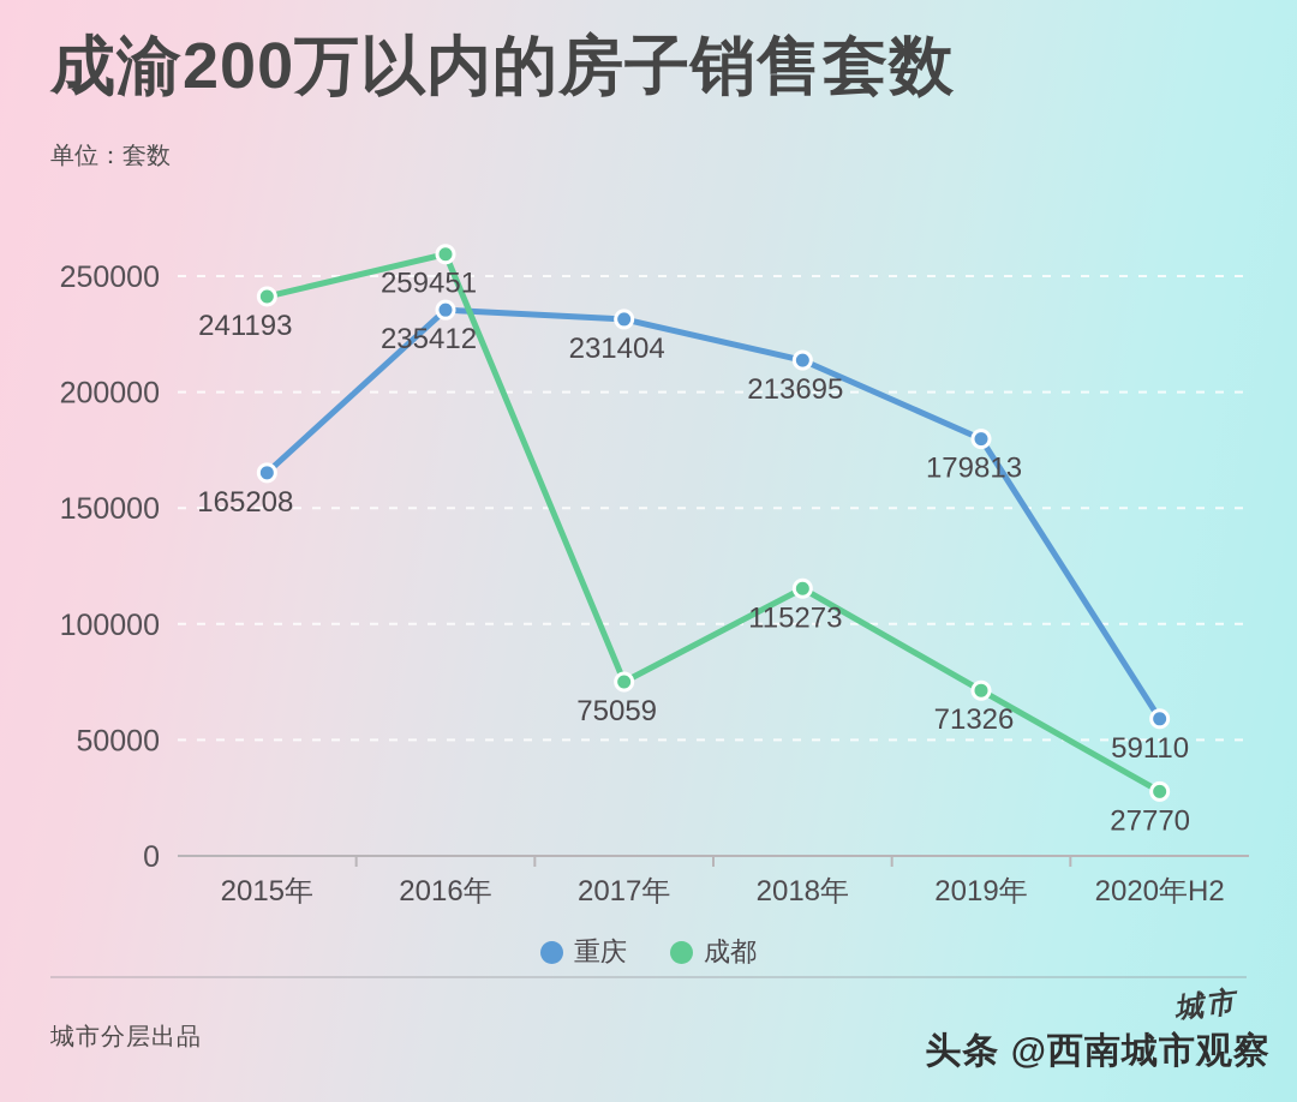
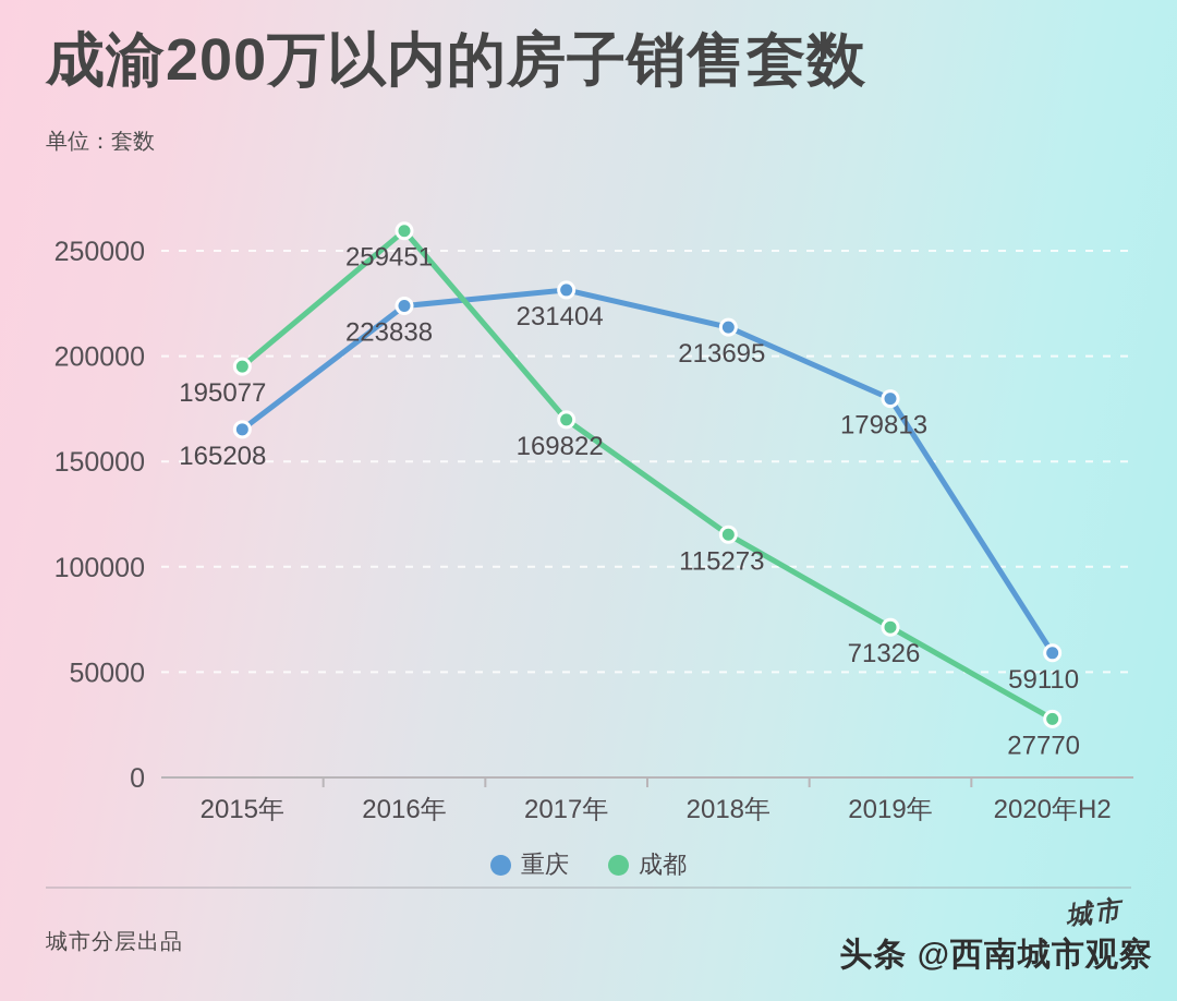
成都/2015年: 241193 -> 195077
重庆/2016年: 235412 -> 223838
成都/2017年: 75059 -> 169822
